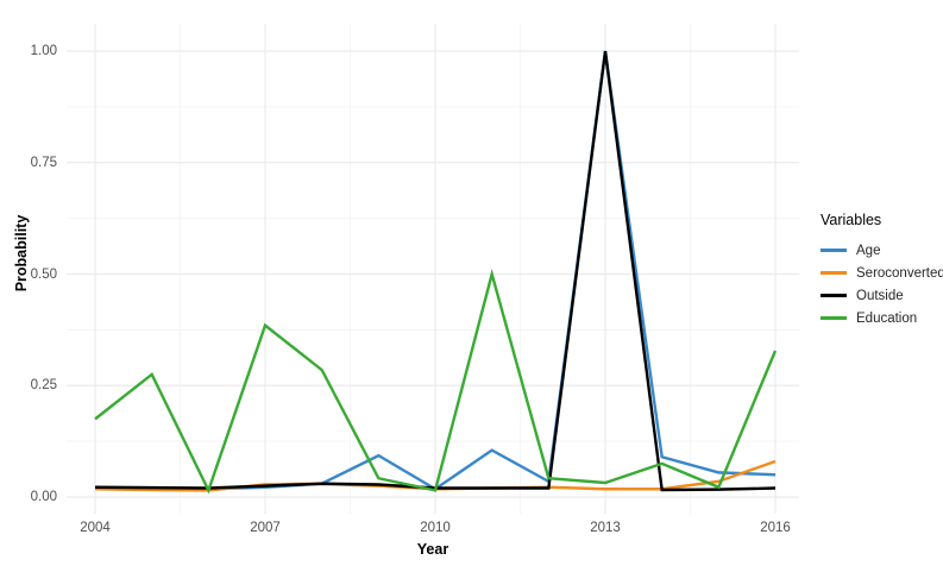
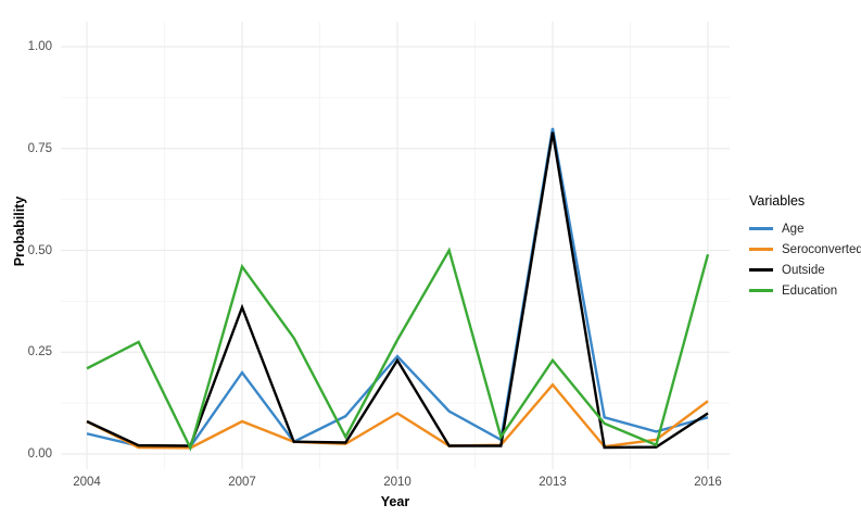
Age/2004: 0.02 -> 0.05
Seroconverted/2004: 0.02 -> 0.08
Outside/2004: 0.02 -> 0.08
Education/2004: 0.17 -> 0.21
Age/2007: 0.02 -> 0.20
Seroconverted/2007: 0.03 -> 0.08
Outside/2007: 0.03 -> 0.36
Education/2007: 0.39 -> 0.46
Age/2010: 0.02 -> 0.24
Seroconverted/2010: 0.02 -> 0.10
Outside/2010: 0.02 -> 0.23
Education/2010: 0.01 -> 0.28
Age/2013: 1.00 -> 0.80
Seroconverted/2013: 0.02 -> 0.17
Outside/2013: 1.00 -> 0.79
Education/2013: 0.03 -> 0.23
Age/2016: 0.05 -> 0.09
Seroconverted/2016: 0.08 -> 0.13
Outside/2016: 0.02 -> 0.10
Education/2016: 0.33 -> 0.49
